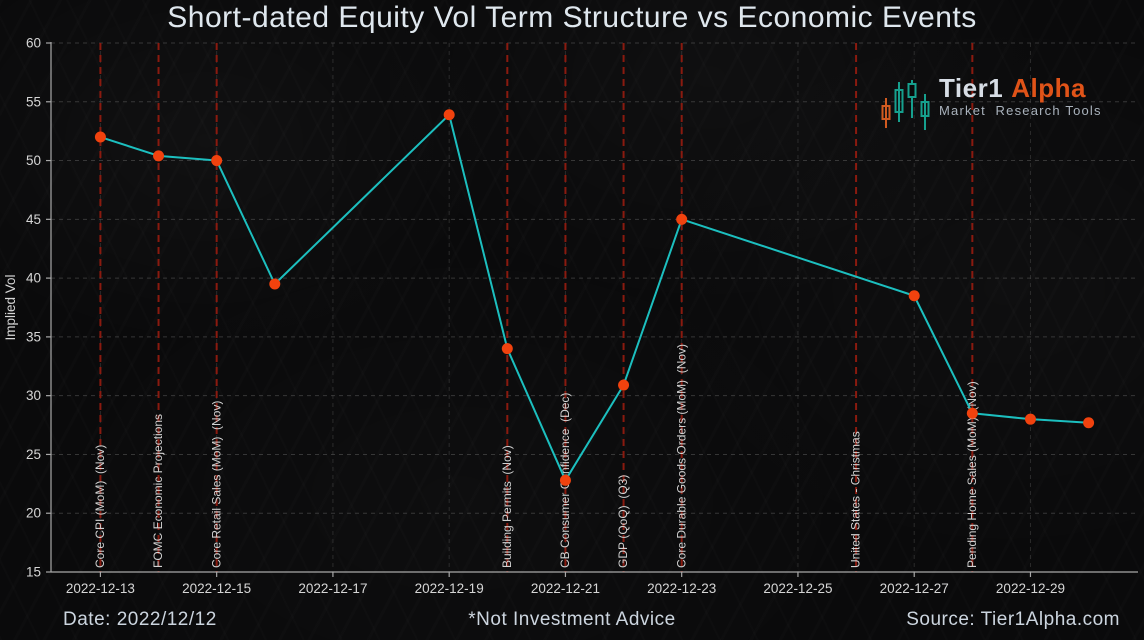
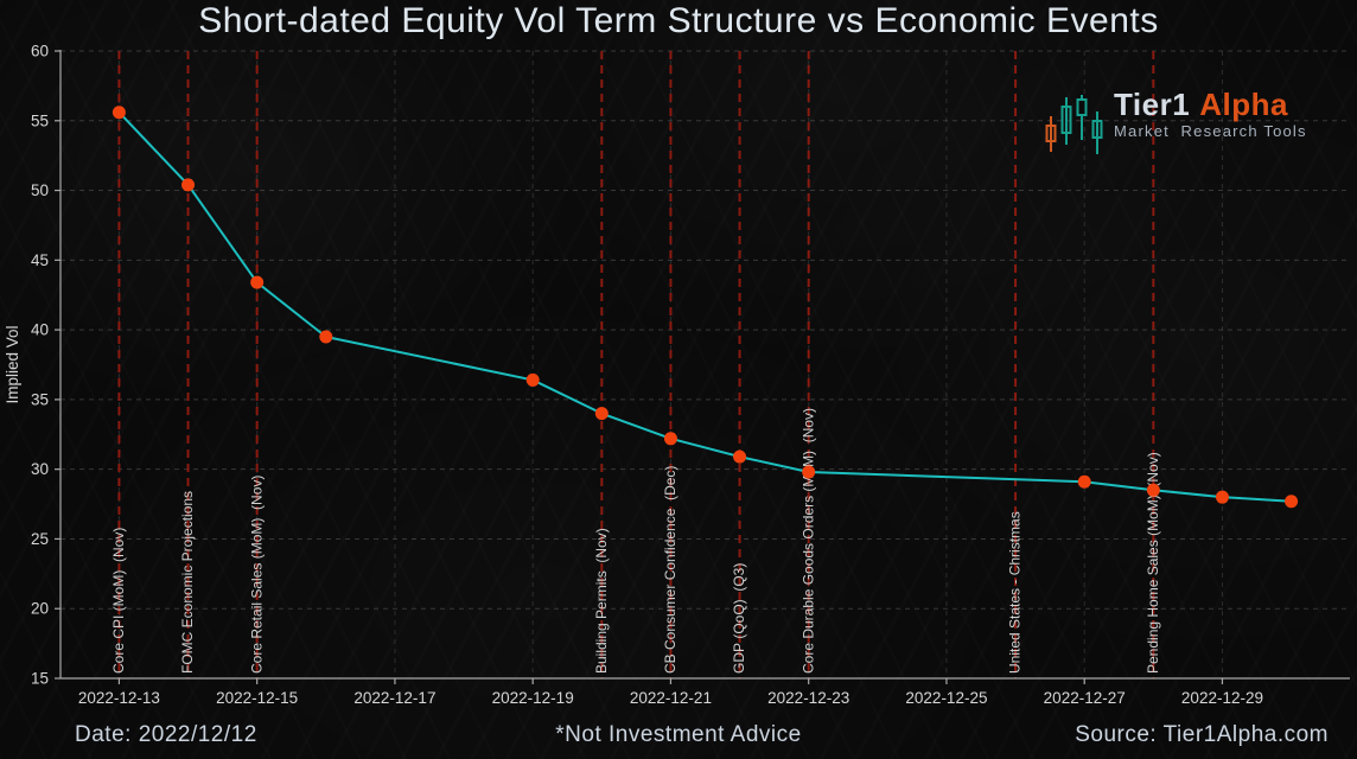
2022-12-13: 52.0 -> 55.6
2022-12-15: 50.0 -> 43.4
2022-12-19: 53.9 -> 36.4
2022-12-21: 22.8 -> 32.2
2022-12-23: 45.0 -> 29.8
2022-12-27: 38.5 -> 29.1
